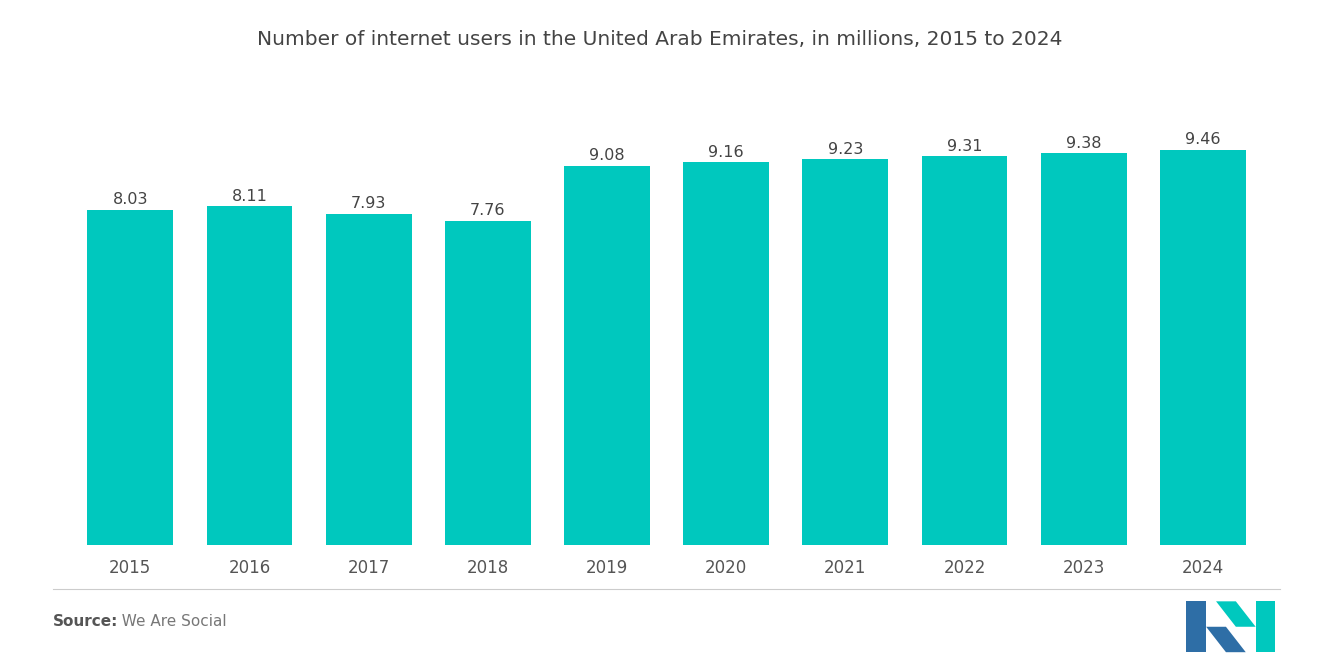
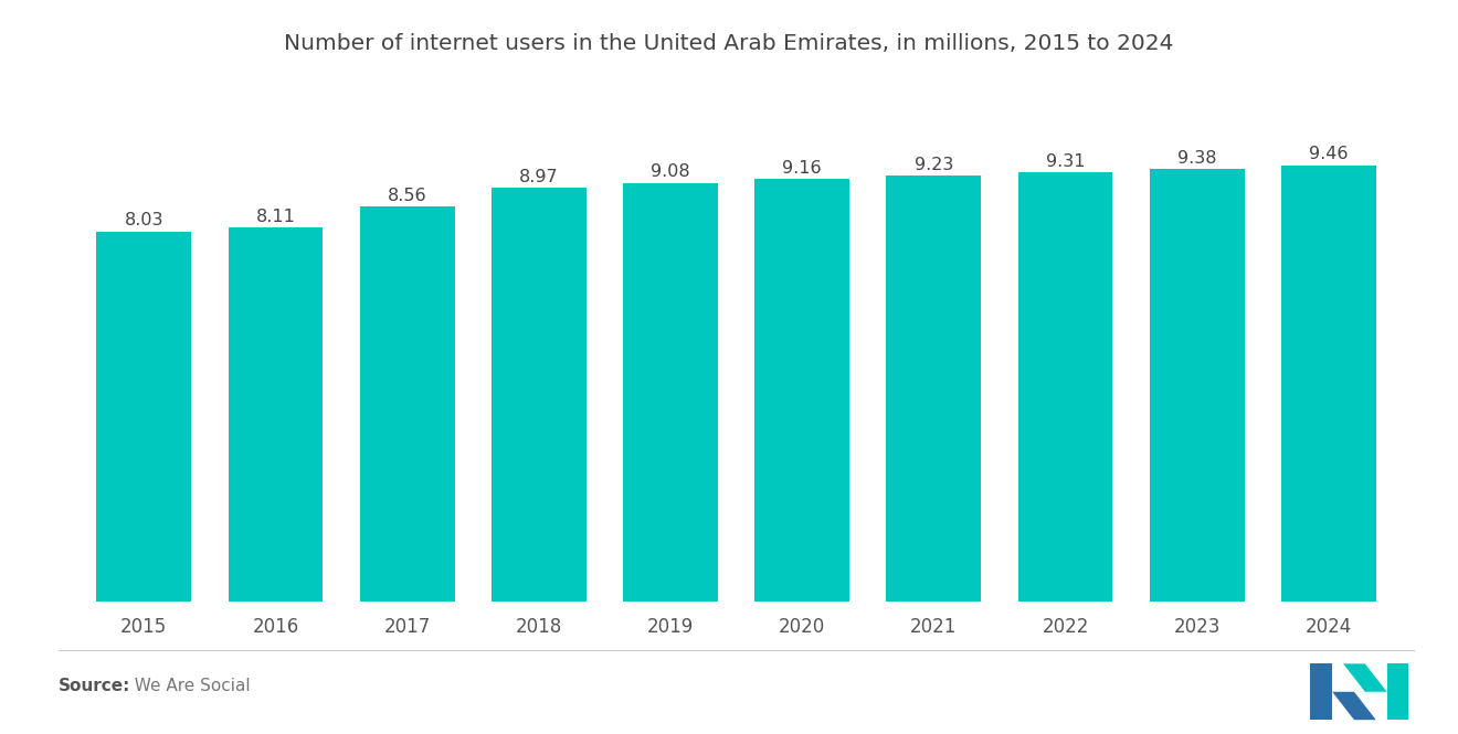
2017: 7.93 -> 8.56
2018: 7.76 -> 8.97
